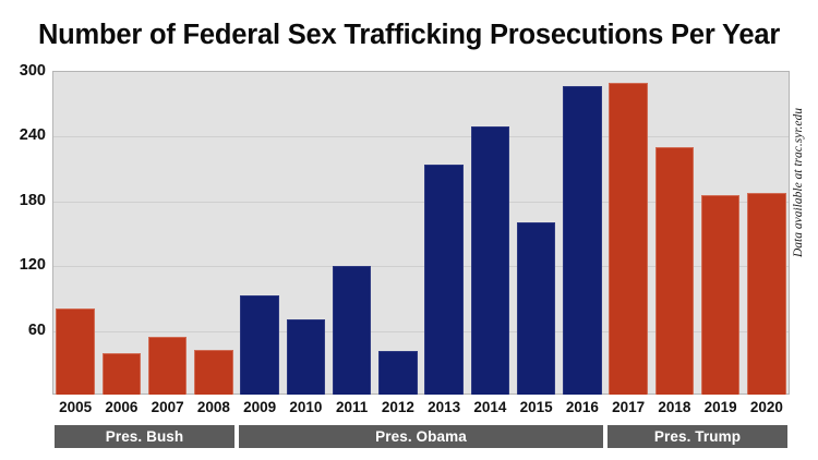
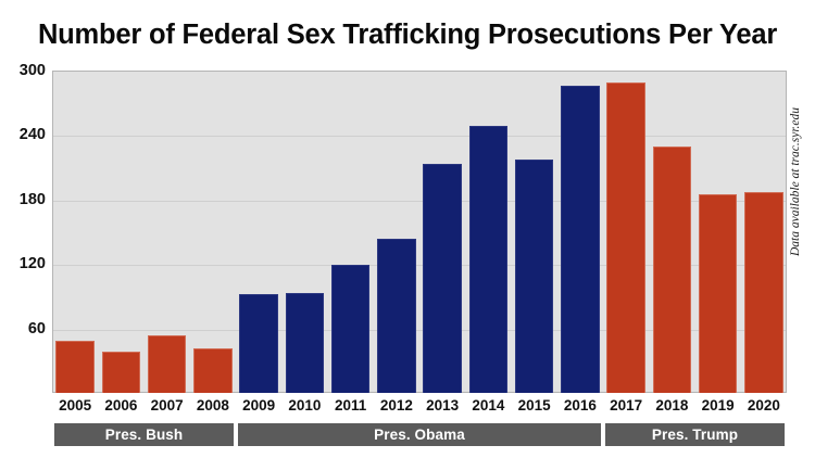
2005: 80 -> 50
2010: 70 -> 90
2012: 40 -> 140
2015: 160 -> 220
